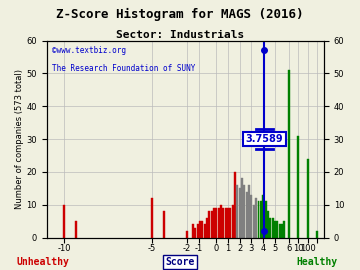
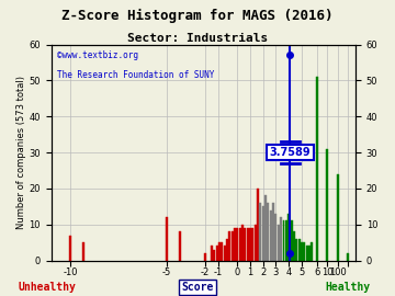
-10: 10 -> 7
